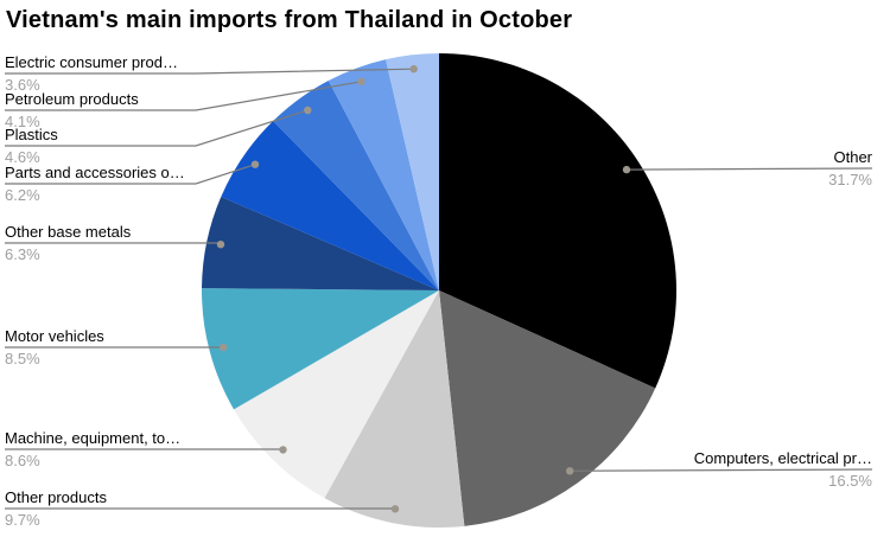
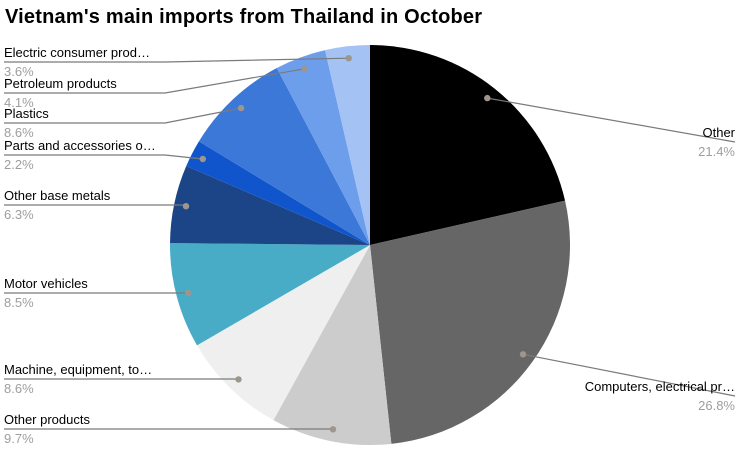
Other: 31.7% -> 21.4%
Computers, electrical pr…: 16.5% -> 26.8%
Parts and accessories o…: 6.2% -> 2.2%
Plastics: 4.6% -> 8.6%
